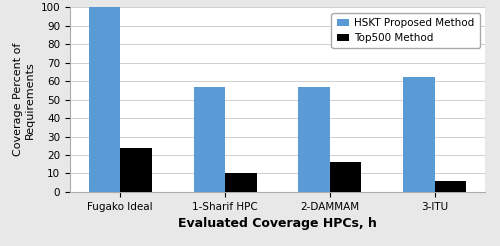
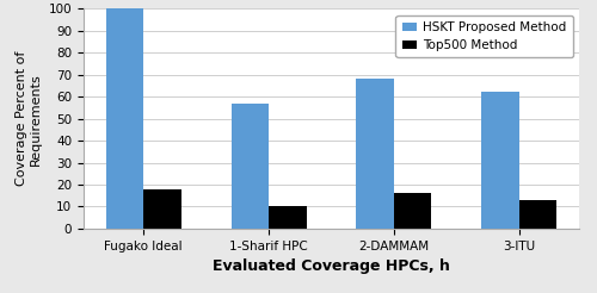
Top500 Method/Fugako Ideal: 24 -> 18
HSKT Proposed Method/2-DAMMAM: 57 -> 68
Top500 Method/3-ITU: 6 -> 13
